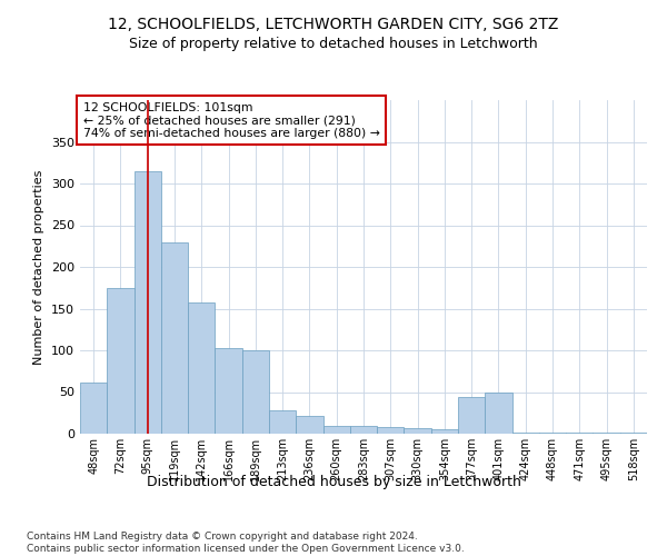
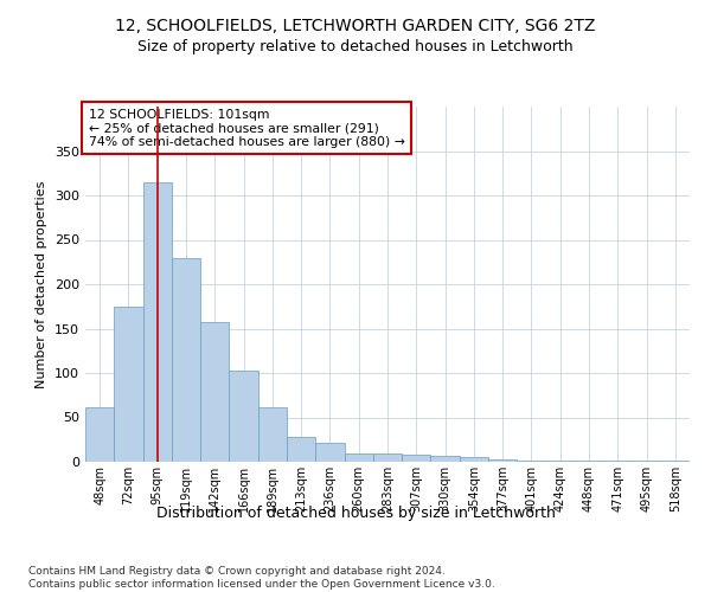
189sqm: 100 -> 61
377sqm: 44 -> 3
401sqm: 50 -> 2
